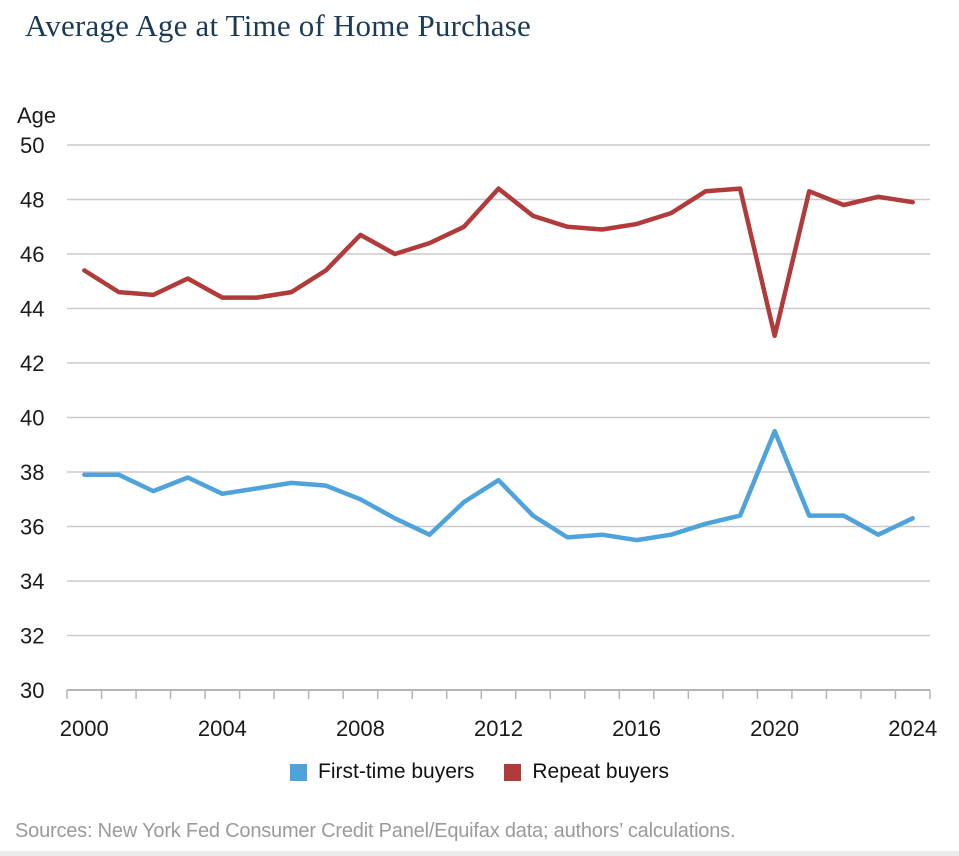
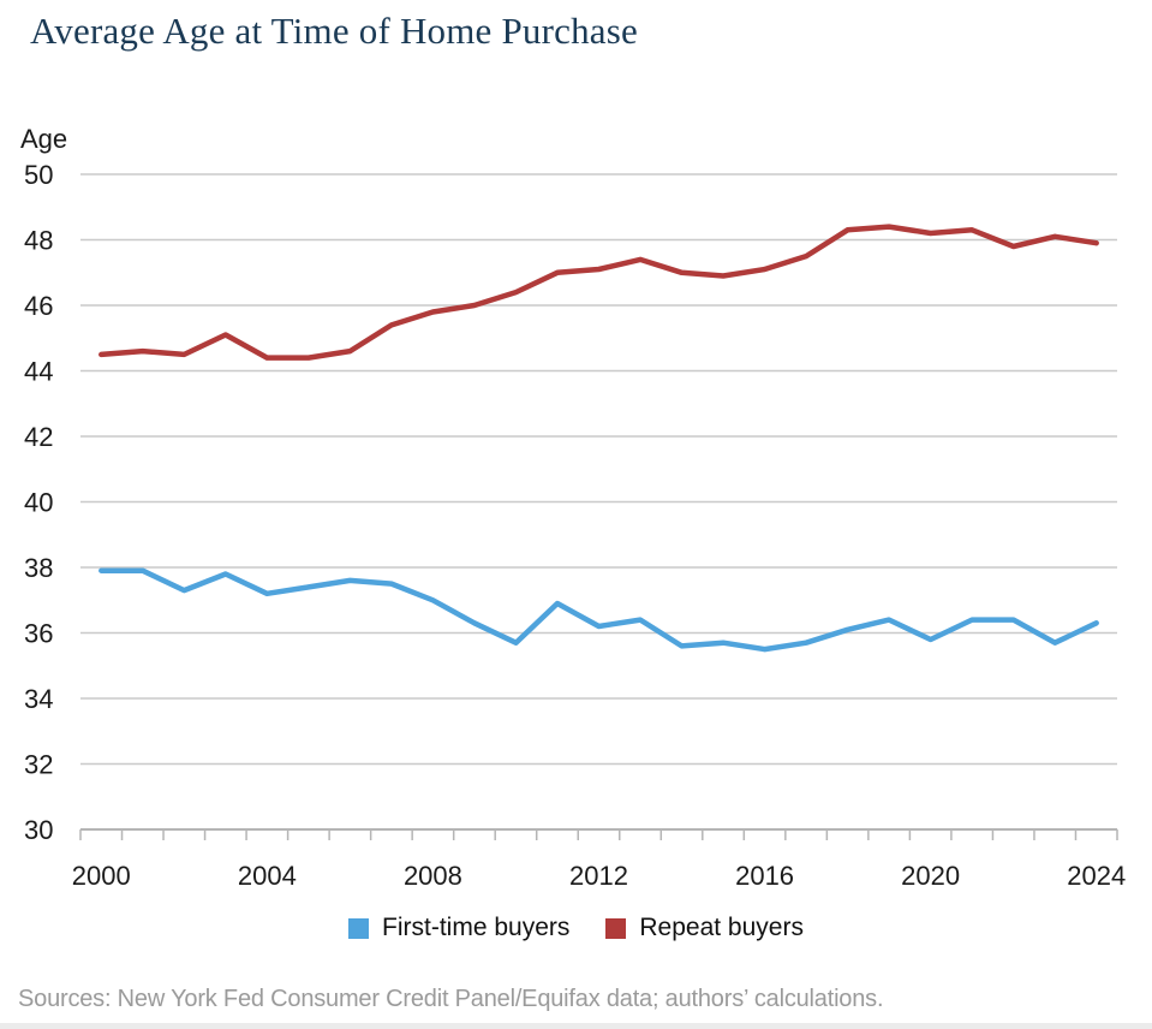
Repeat buyers/2000: 45.4 -> 44.5
Repeat buyers/2008: 46.7 -> 45.8
First-time buyers/2012: 37.7 -> 36.2
Repeat buyers/2012: 48.4 -> 47.1
First-time buyers/2020: 39.5 -> 35.8
Repeat buyers/2020: 43.0 -> 48.2
